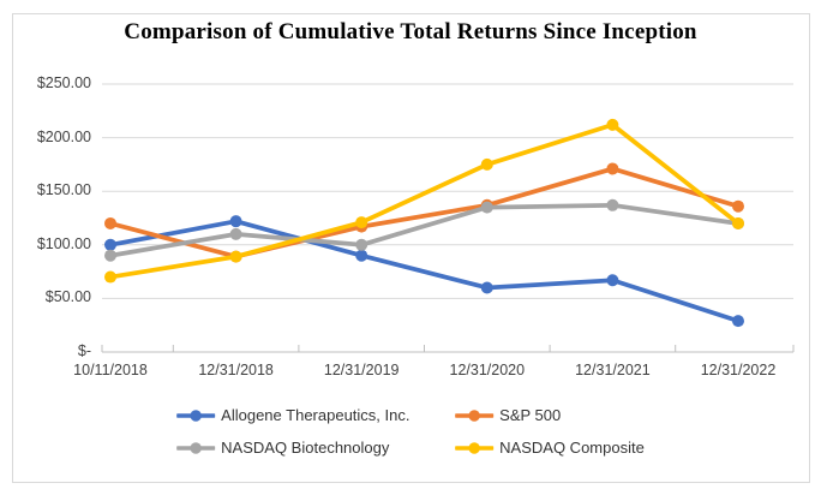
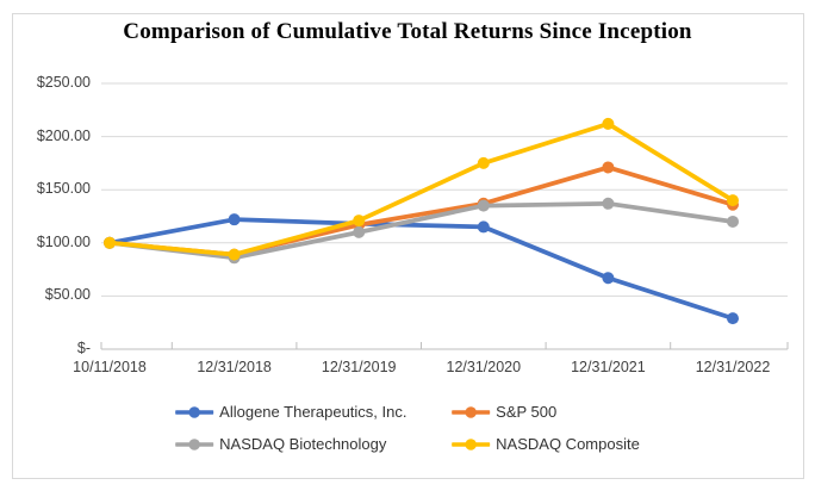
S&P 500/10/11/2018: $120 -> $100
NASDAQ Biotechnology/10/11/2018: $90 -> $100
NASDAQ Composite/10/11/2018: $70 -> $100
NASDAQ Biotechnology/12/31/2018: $110 -> $90
Allogene Therapeutics, Inc./12/31/2019: $90 -> $120
NASDAQ Biotechnology/12/31/2019: $100 -> $110
Allogene Therapeutics, Inc./12/31/2020: $60 -> $120
NASDAQ Composite/12/31/2022: $120 -> $140
